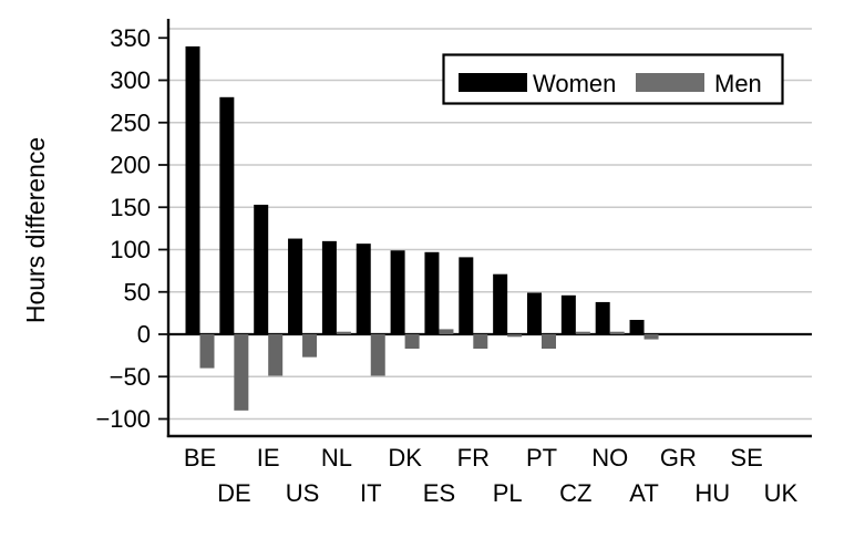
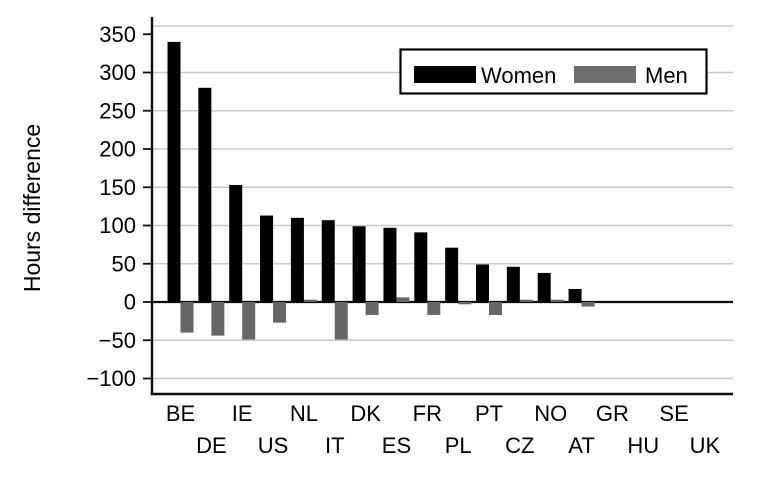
Men/DE: -90 -> -40
